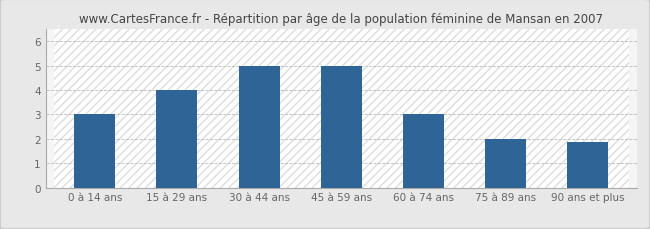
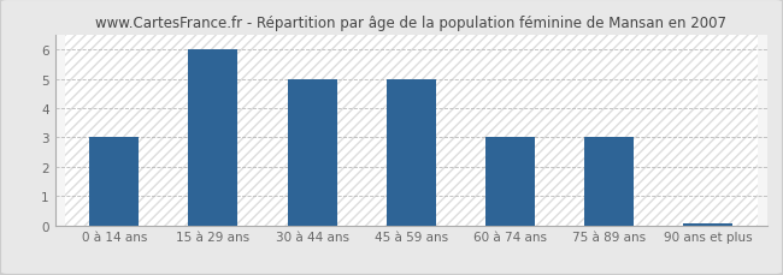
15 à 29 ans: 4.00 -> 6.00
75 à 89 ans: 2.00 -> 3.00
90 ans et plus: 1.85 -> 0.07
